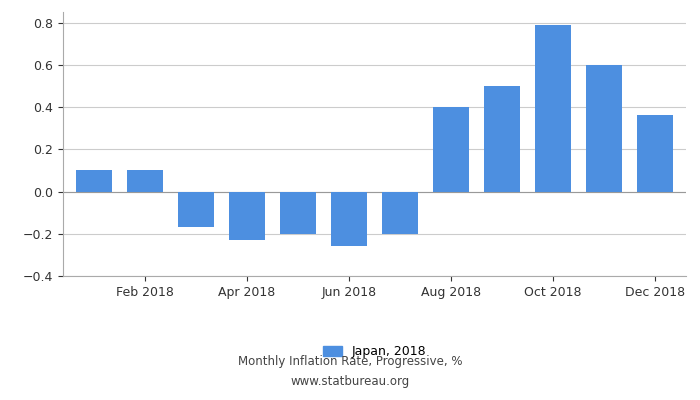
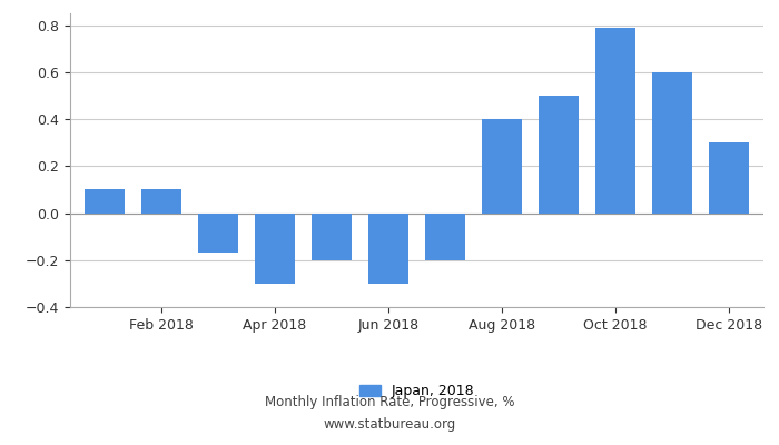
Apr 2018: -0.23 -> -0.30
Jun 2018: -0.26 -> -0.30
Dec 2018: 0.36 -> 0.30
